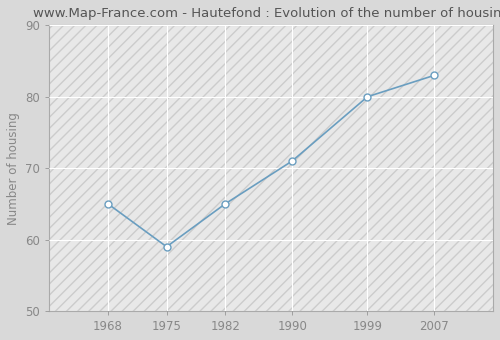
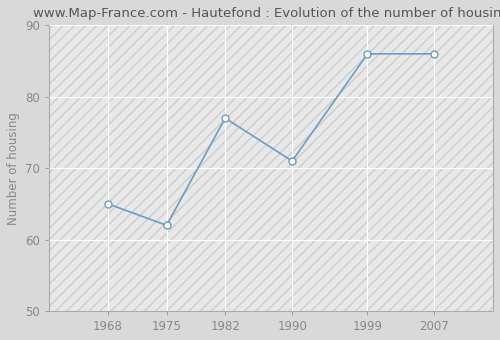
1975: 59 -> 62
1982: 65 -> 77
1999: 80 -> 86
2007: 83 -> 86
